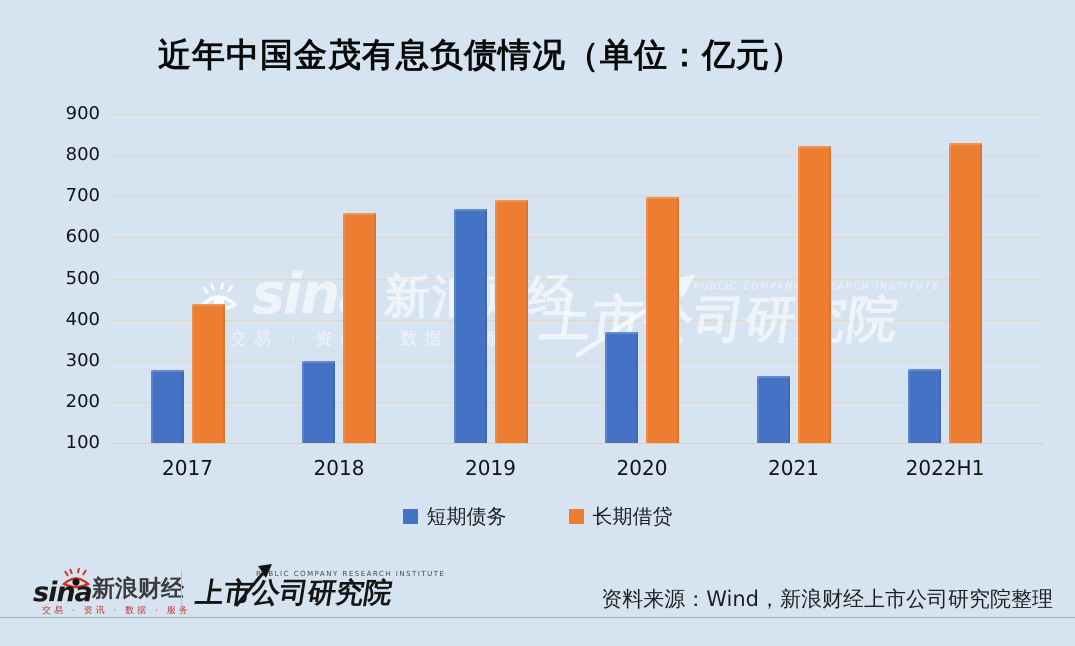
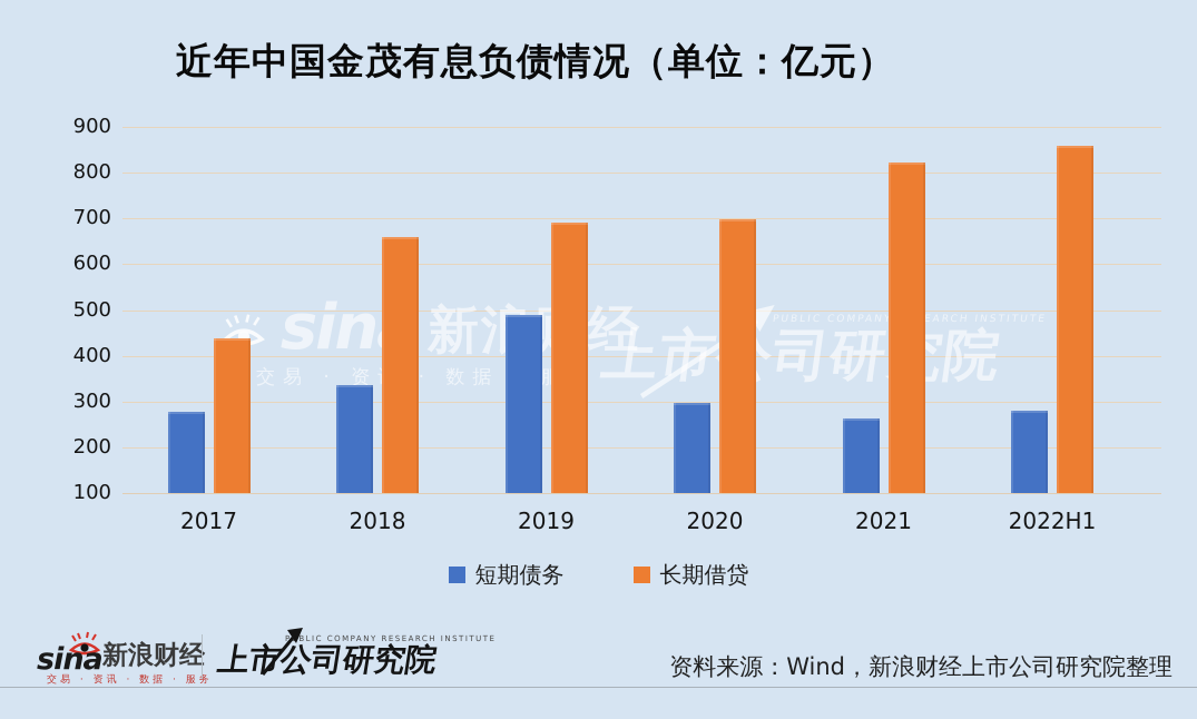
短期债务/2018: 300 -> 340
短期债务/2019: 670 -> 490
短期债务/2020: 370 -> 300
长期借贷/2022H1: 830 -> 860
